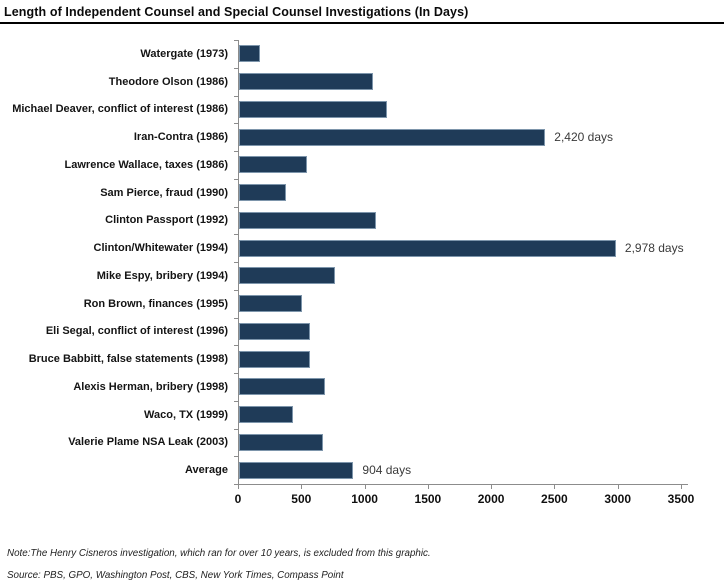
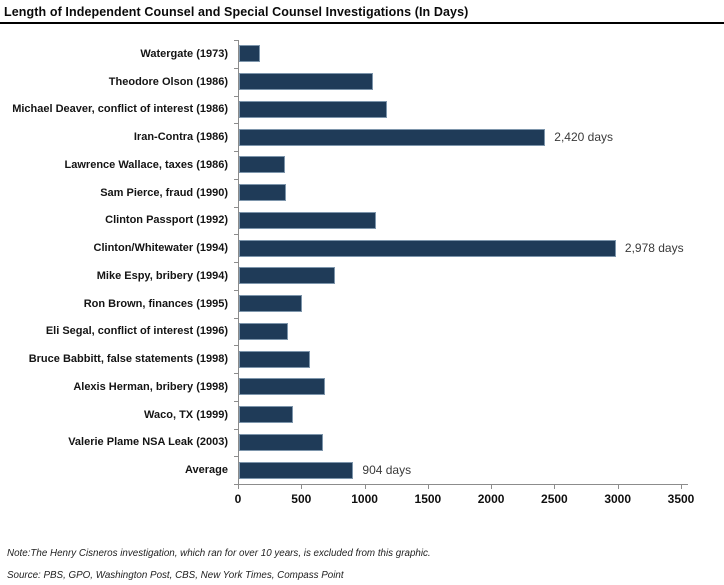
Lawrence Wallace, taxes (1986): 540 -> 360
Eli Segal, conflict of interest (1996): 560 -> 390
